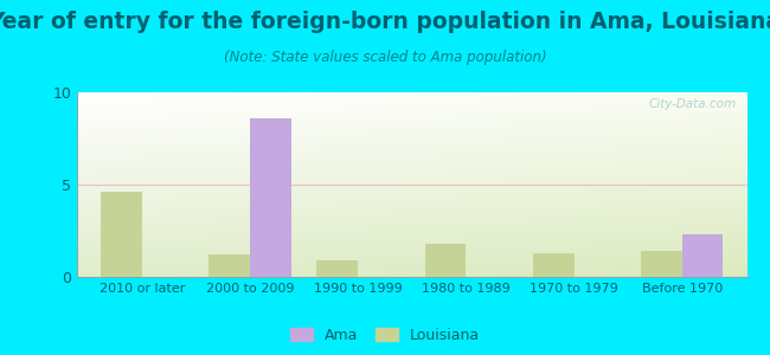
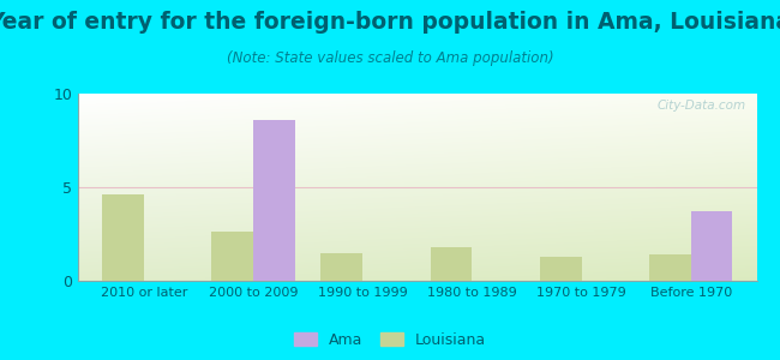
Louisiana/2000 to 2009: 1.2 -> 2.6
Louisiana/1990 to 1999: 0.9 -> 1.5
Ama/Before 1970: 2.3 -> 3.7
